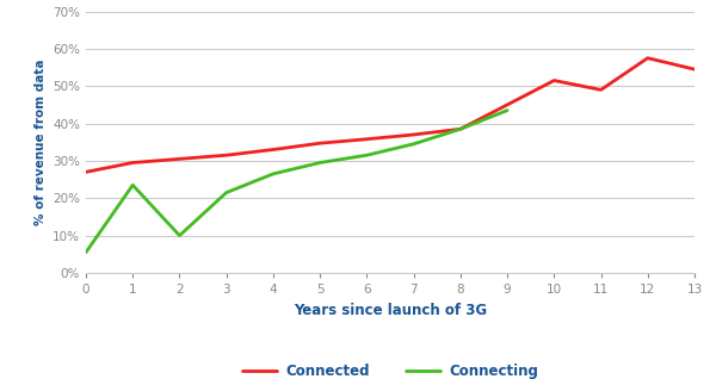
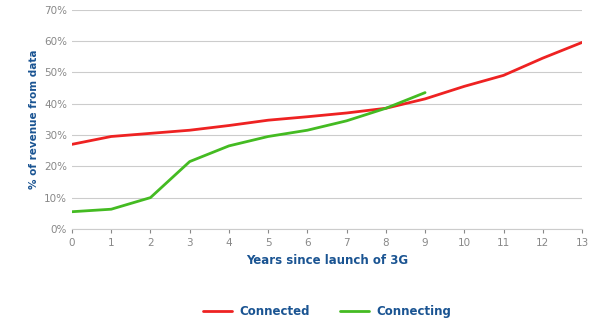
Connecting/1: 23.5% -> 6.3%
Connected/9: 45.0% -> 41.5%
Connected/10: 51.5% -> 45.5%
Connected/12: 57.5% -> 54.5%
Connected/13: 54.5% -> 59.5%
